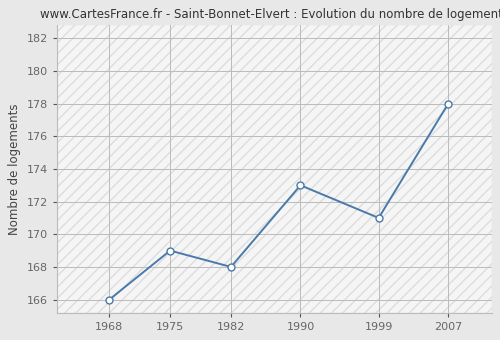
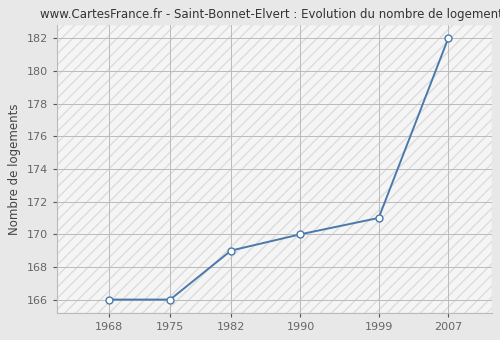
1975: 169 -> 166
1982: 168 -> 169
1990: 173 -> 170
2007: 178 -> 182
